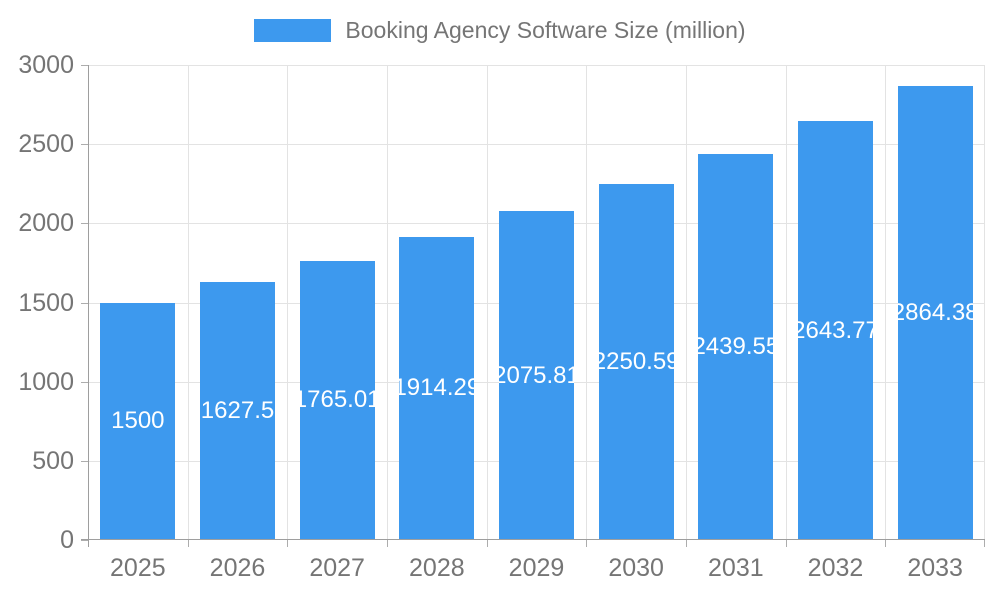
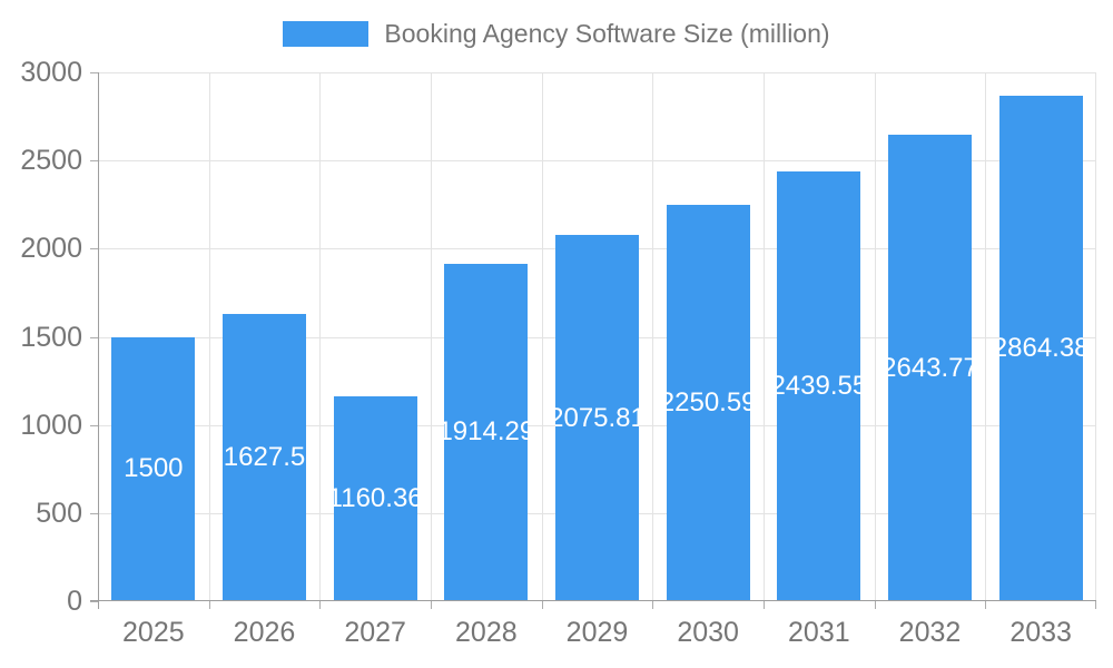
2027: 1765.01 -> 1160.36
